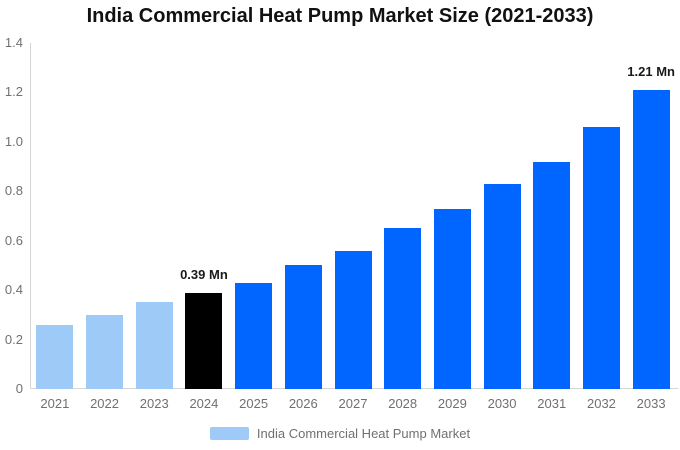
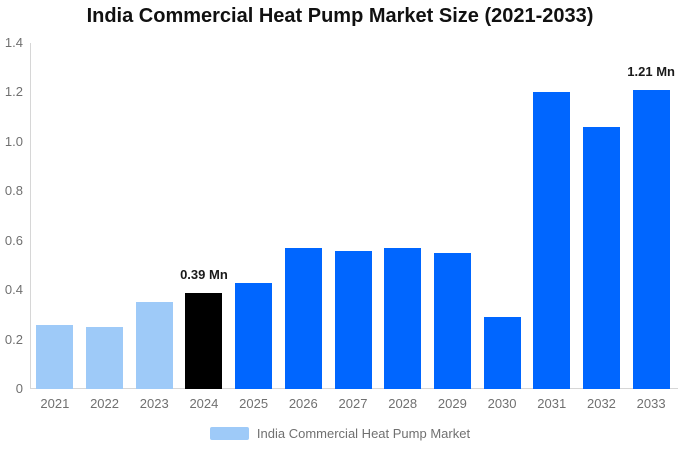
2022: 0.30 -> 0.25
2026: 0.50 -> 0.57
2028: 0.65 -> 0.57
2029: 0.73 -> 0.55
2030: 0.83 -> 0.29
2031: 0.92 -> 1.20
